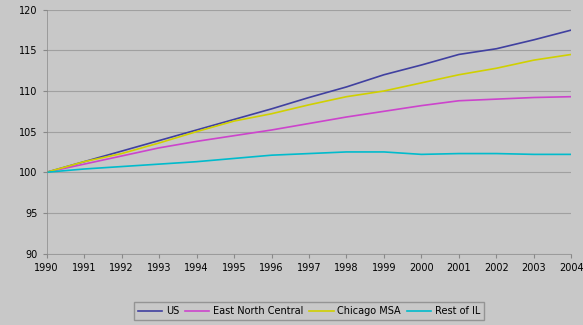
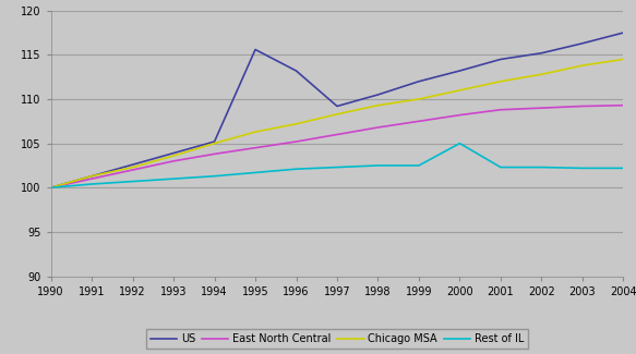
US/1995: 106.5 -> 115.6
US/1996: 107.8 -> 113.2
Rest of IL/2000: 102.2 -> 105.0
